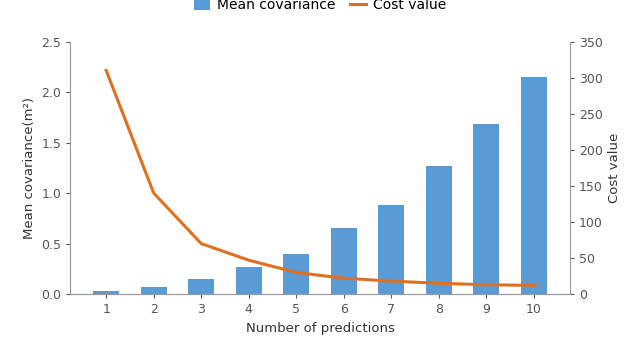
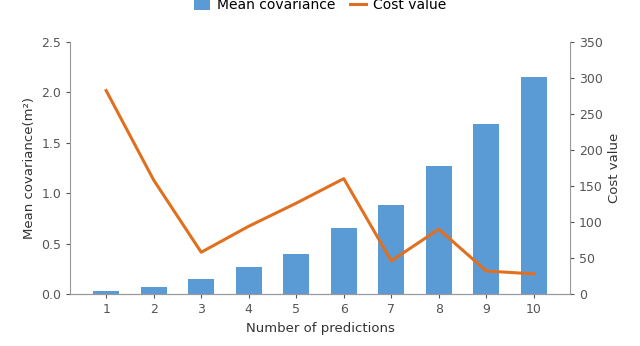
Cost value/1: 310 -> 282
Cost value/2: 140 -> 158
Cost value/3: 70 -> 58
Cost value/4: 47 -> 94
Cost value/5: 30 -> 126
Cost value/6: 22 -> 160
Cost value/7: 18 -> 46
Cost value/8: 15 -> 90
Cost value/9: 13 -> 32
Cost value/10: 12 -> 28
